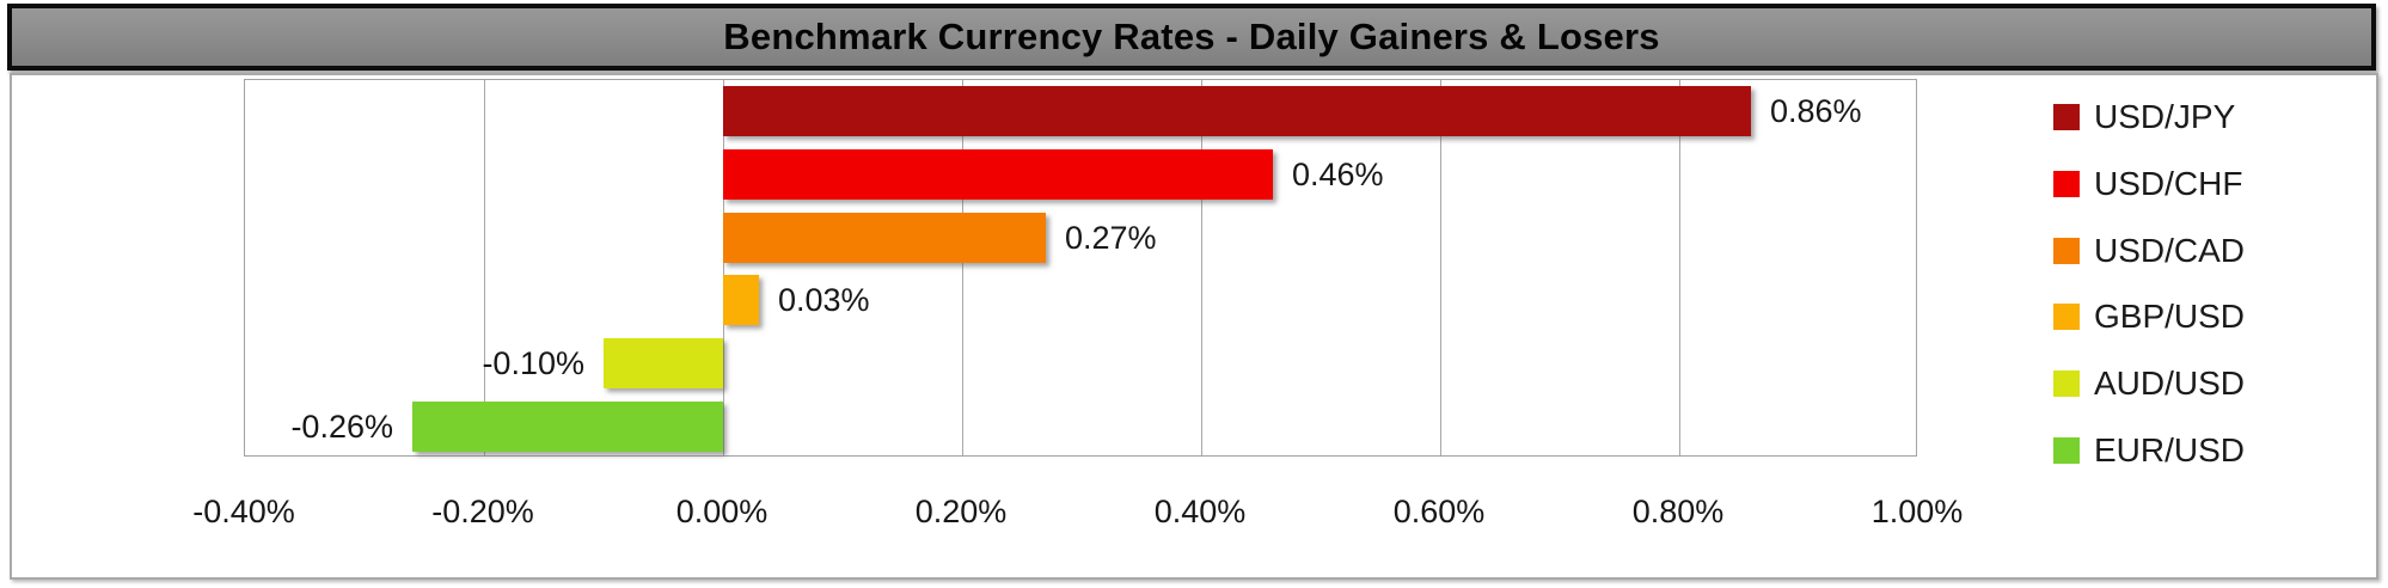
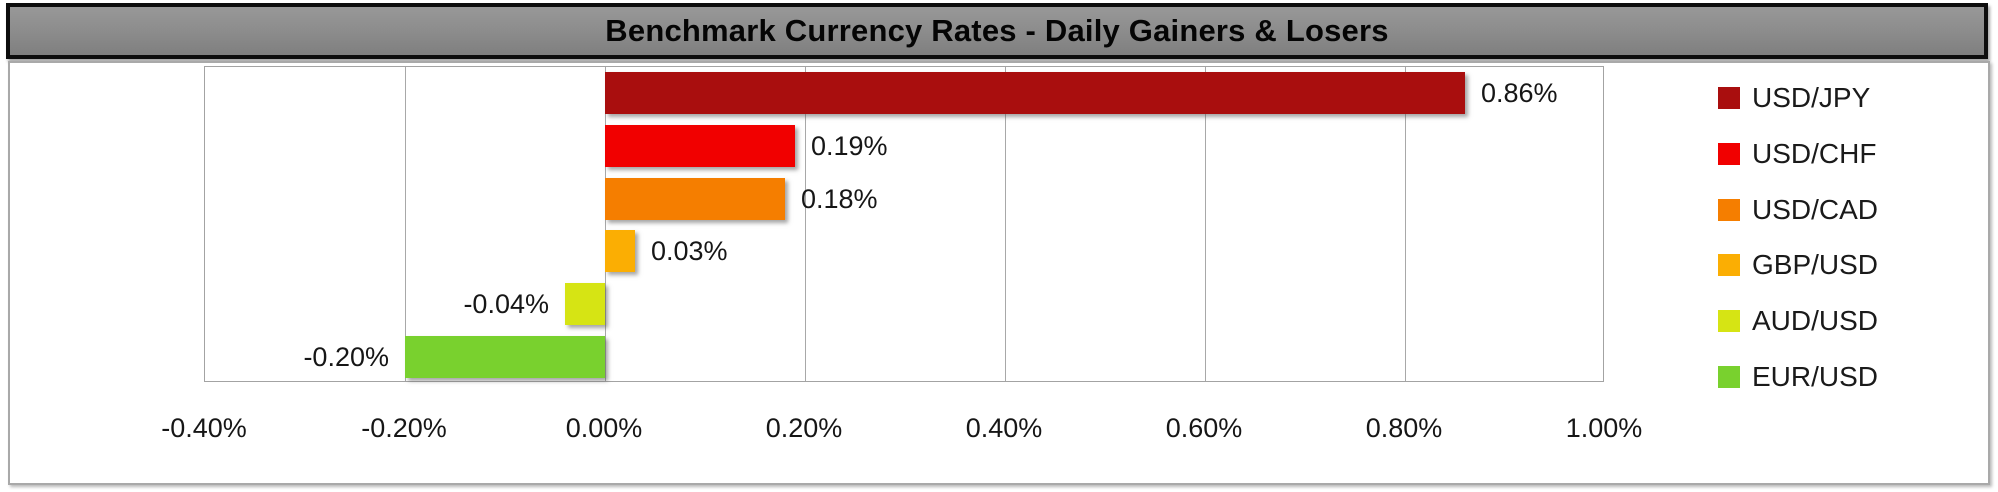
USD/CHF: 0.46% -> 0.19%
USD/CAD: 0.27% -> 0.18%
AUD/USD: -0.10% -> -0.04%
EUR/USD: -0.26% -> -0.20%
